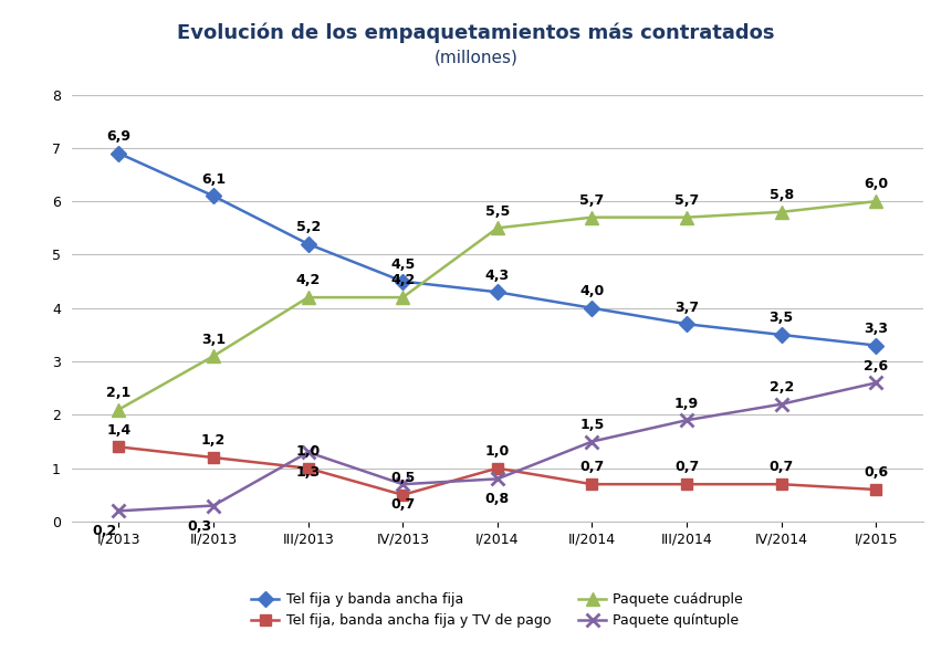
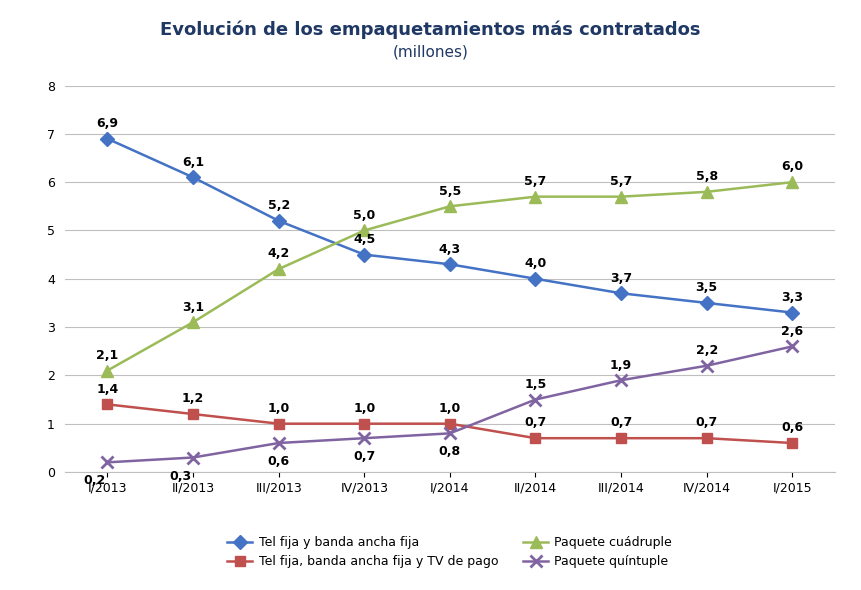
Paquete quíntuple/III/2013: 1,3 -> 0,6
Tel fija, banda ancha fija y TV de pago/IV/2013: 0,5 -> 1,0
Paquete cuádruple/IV/2013: 4,2 -> 5,0
